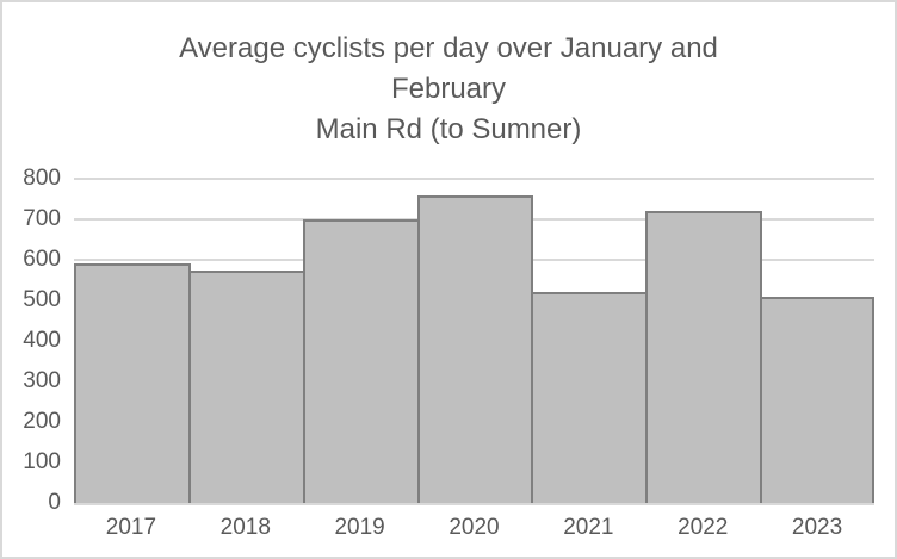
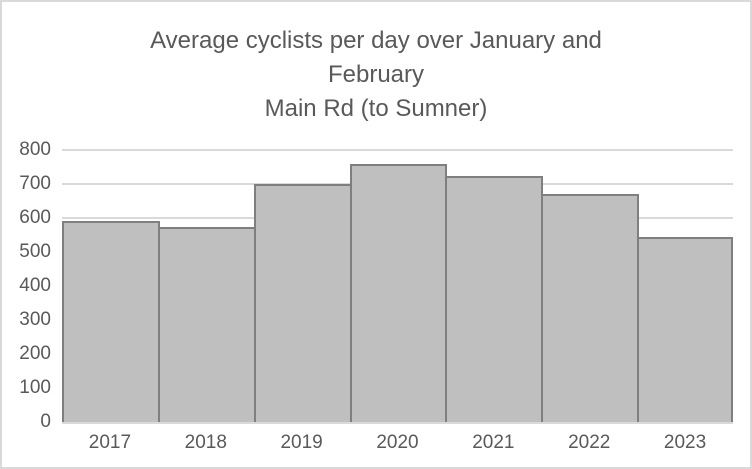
2021: 520 -> 720
2022: 720 -> 670
2023: 510 -> 540
